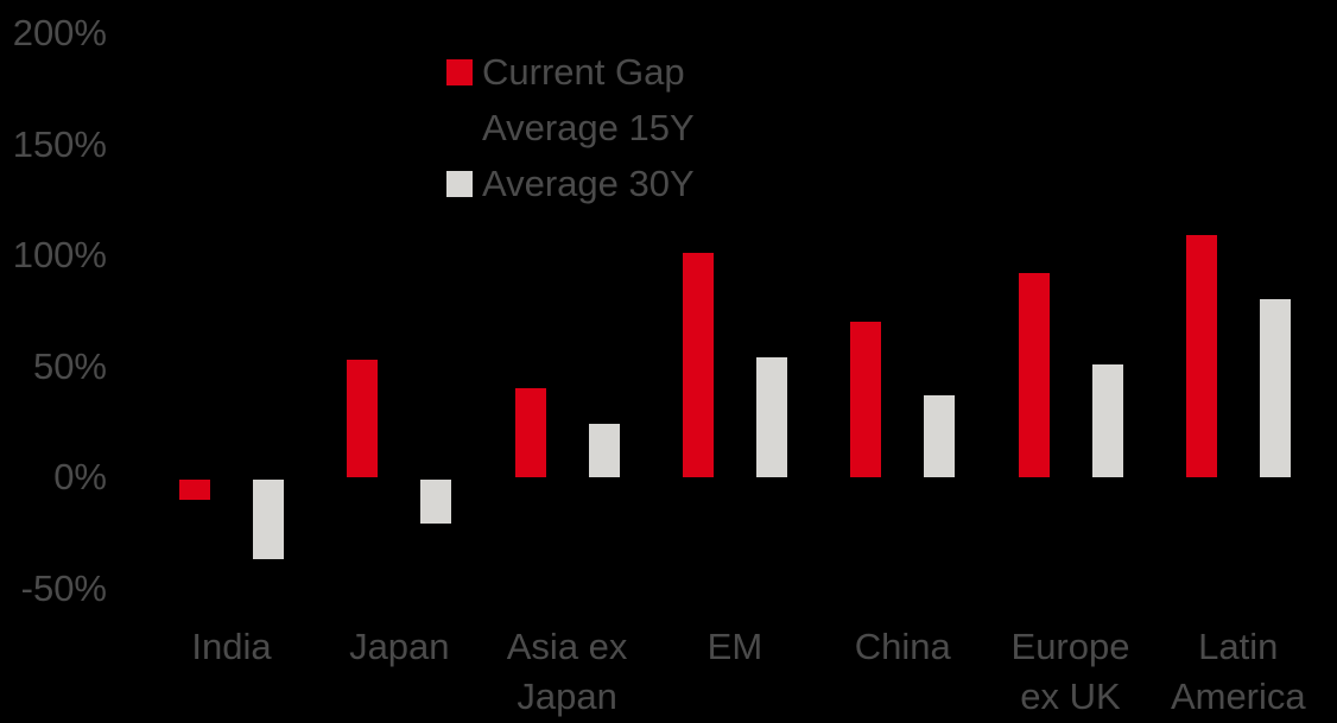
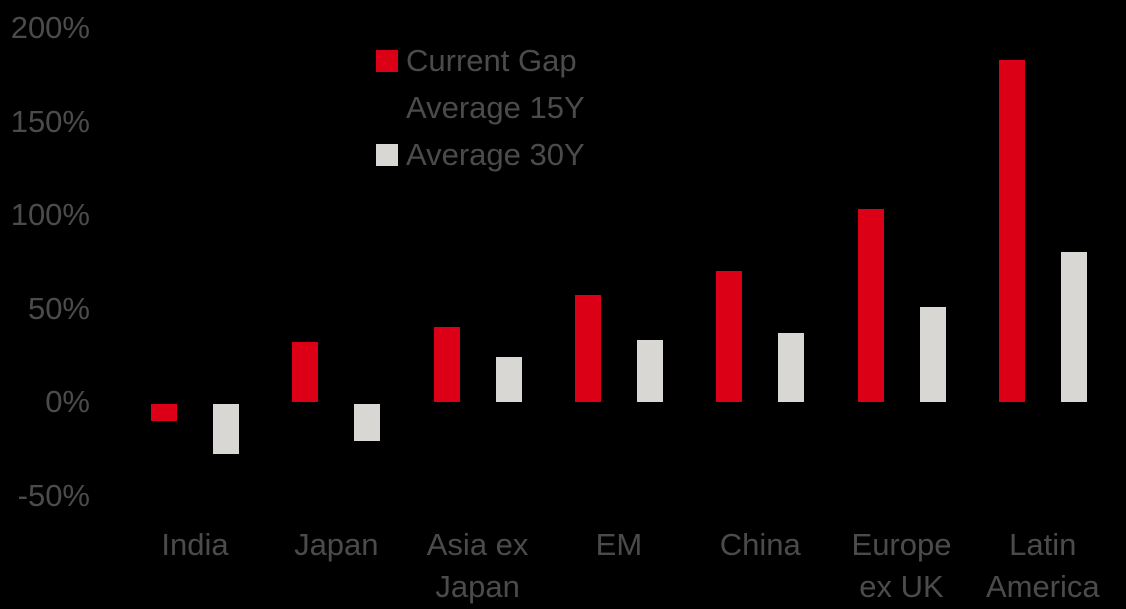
Average 30Y/India: -36% -> -27%
Current Gap Average 15Y/Japan: 53% -> 32%
Current Gap Average 15Y/EM: 101% -> 57%
Average 30Y/EM: 54% -> 33%
Current Gap Average 15Y/Europe ex UK: 92% -> 103%
Current Gap Average 15Y/Latin America: 109% -> 183%
